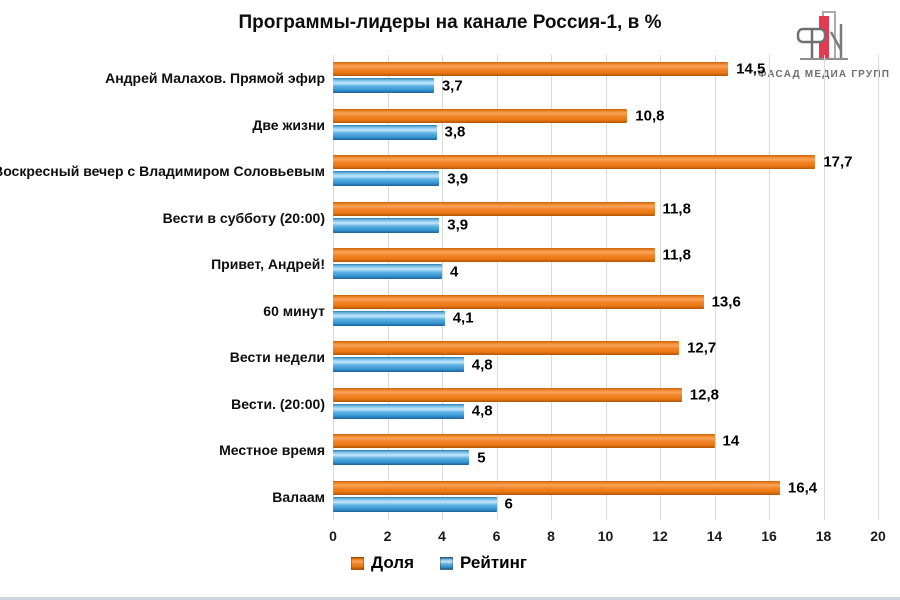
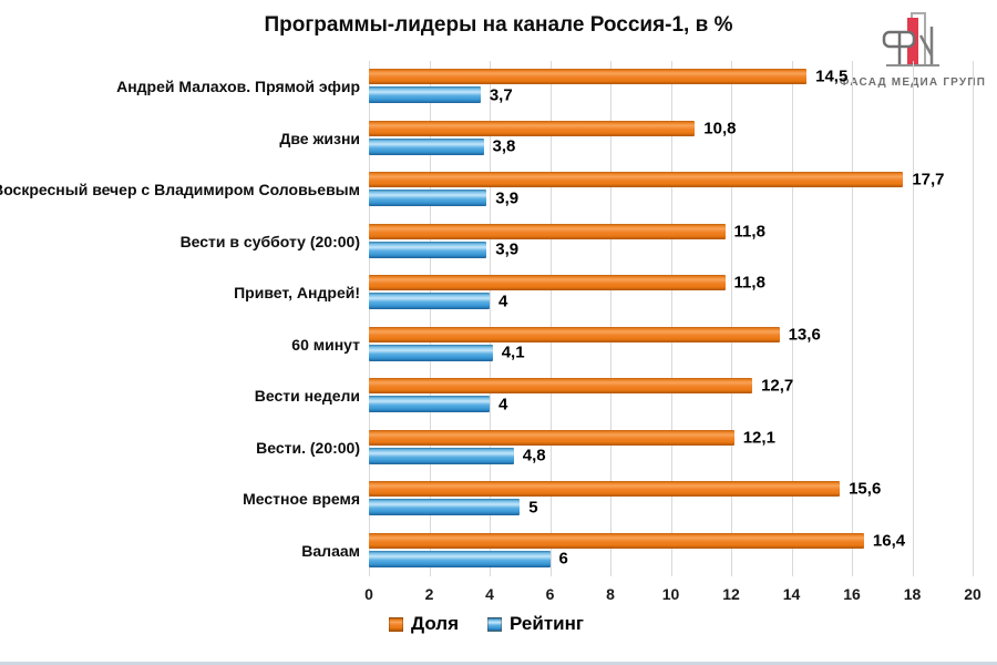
Рейтинг/Вести недели: 4,8 -> 4
Доля/Вести. (20:00): 12,8 -> 12,1
Доля/Местное время: 14 -> 15,6
